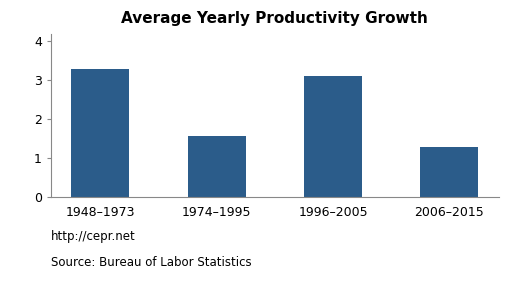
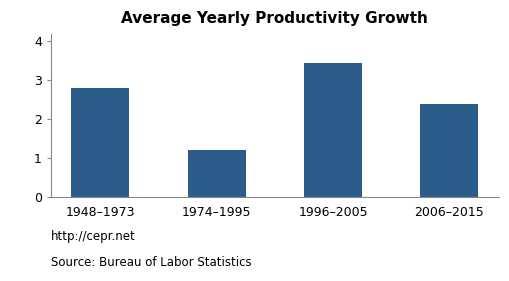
1948–1973: 3.30 -> 2.80
1974–1995: 1.57 -> 1.20
1996–2005: 3.12 -> 3.45
2006–2015: 1.28 -> 2.40
